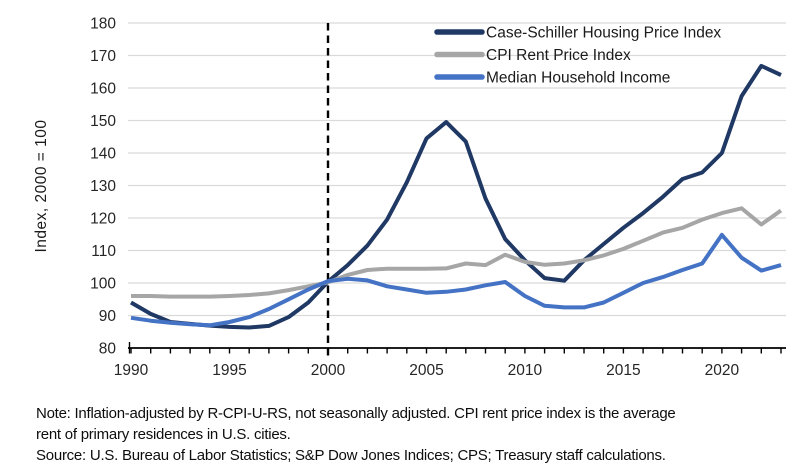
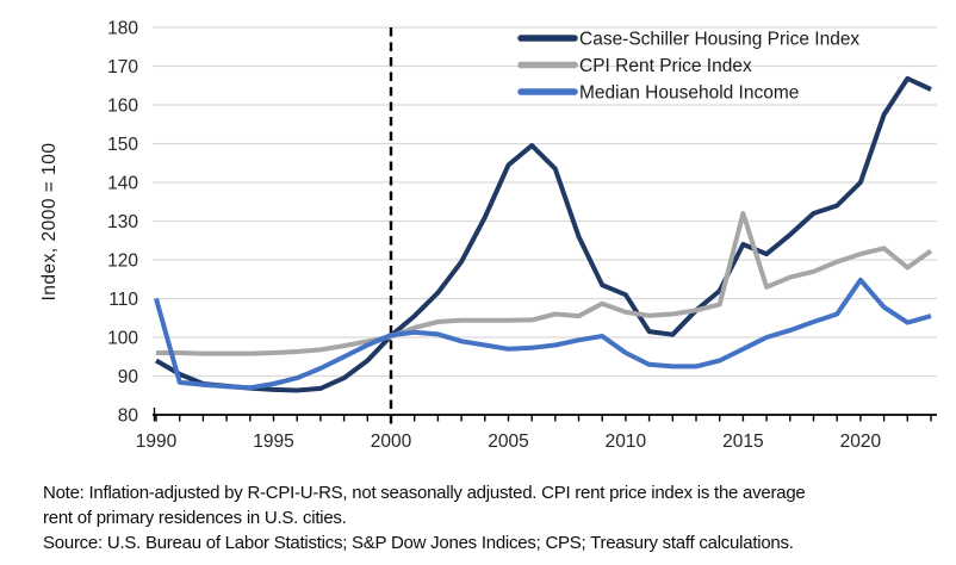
Median Household Income/1990: 89 -> 110
Case-Schiller Housing Price Index/2010: 107 -> 111
Case-Schiller Housing Price Index/2015: 117 -> 124
CPI Rent Price Index/2015: 110 -> 132
